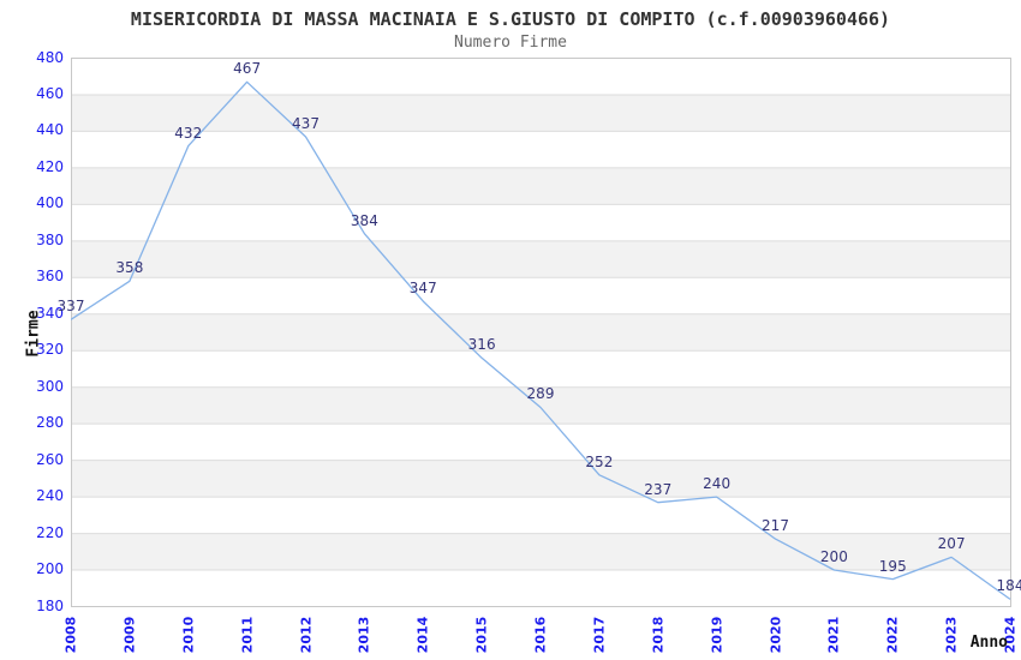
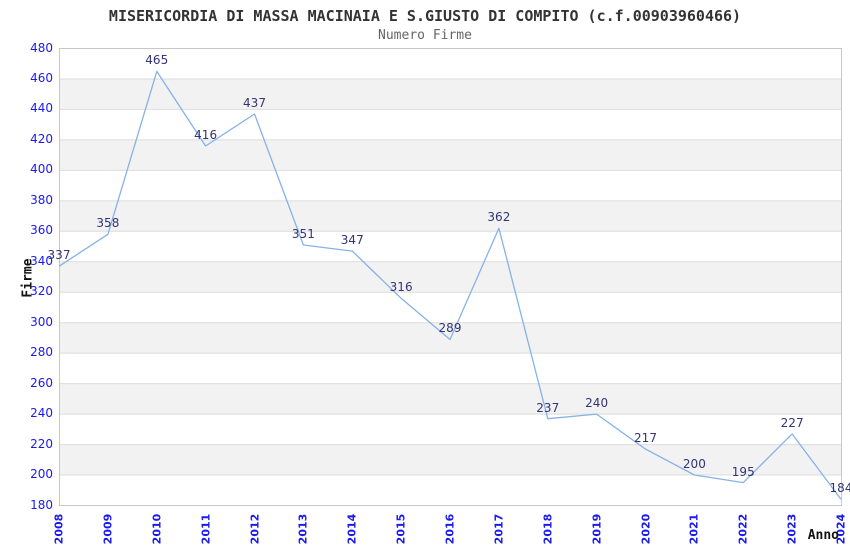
2010: 432 -> 465
2011: 467 -> 416
2013: 384 -> 351
2017: 252 -> 362
2023: 207 -> 227
